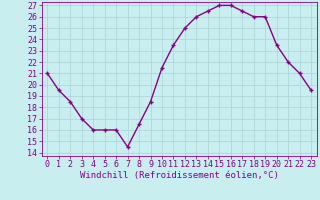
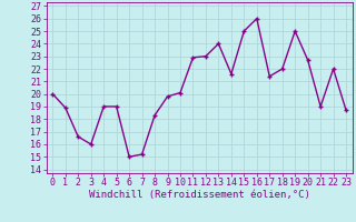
0: 21.0 -> 20.0
1: 19.5 -> 18.9
2: 18.5 -> 16.6
3: 17.0 -> 16.0
4: 16.0 -> 19.0
5: 16.0 -> 19.0
6: 16.0 -> 15.0
7: 14.5 -> 15.2
8: 16.5 -> 18.3
9: 18.5 -> 19.8
10: 21.5 -> 20.1
11: 23.5 -> 22.9
12: 25.0 -> 23.0
13: 26.0 -> 24.0
14: 26.5 -> 21.6
15: 27.0 -> 25.0
16: 27.0 -> 26.0
17: 26.5 -> 21.4
18: 26.0 -> 22.0
19: 26.0 -> 25.0
20: 23.5 -> 22.7
21: 22.0 -> 19.0
22: 21.0 -> 22.0
23: 19.5 -> 18.7
